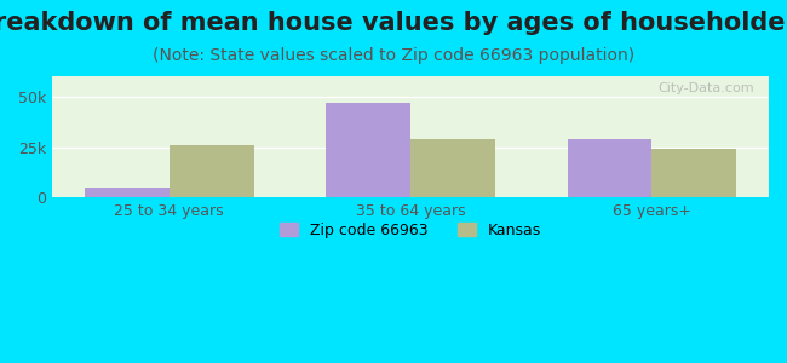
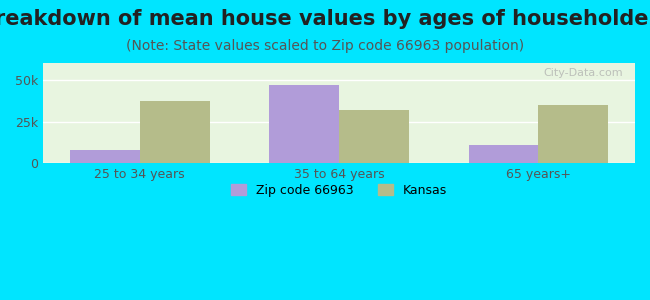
Zip code 66963/25 to 34 years: 5k -> 8k
Kansas/25 to 34 years: 26k -> 37k
Kansas/35 to 64 years: 29k -> 32k
Zip code 66963/65 years+: 29k -> 11k
Kansas/65 years+: 24k -> 35k
